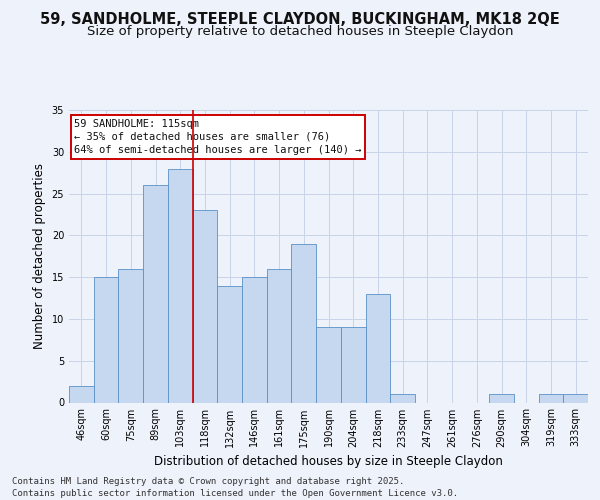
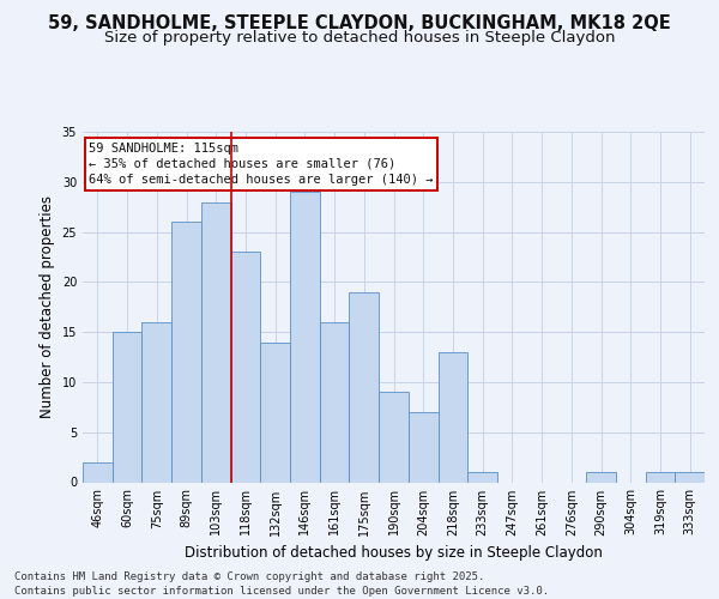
146sqm: 15 -> 29
204sqm: 9 -> 7
